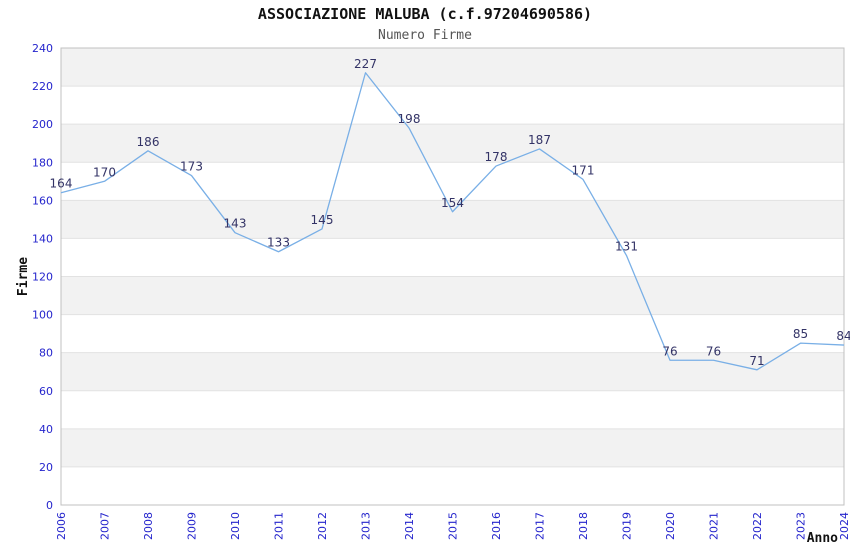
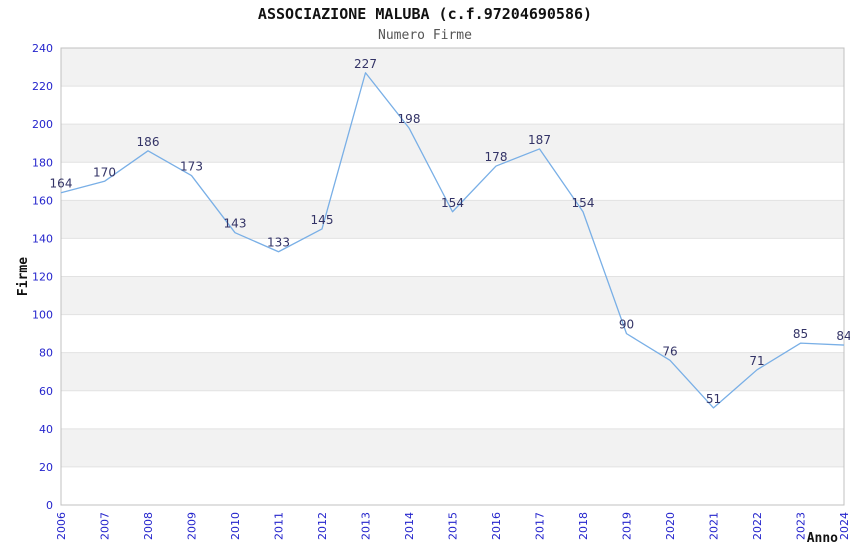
2018: 171 -> 154
2019: 131 -> 90
2021: 76 -> 51
